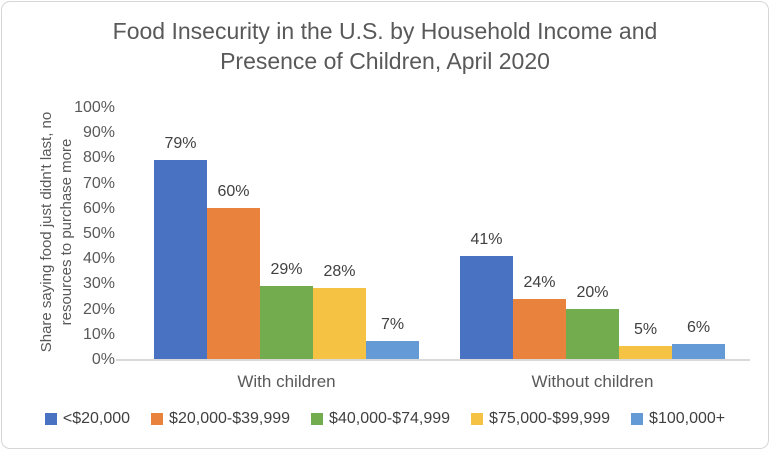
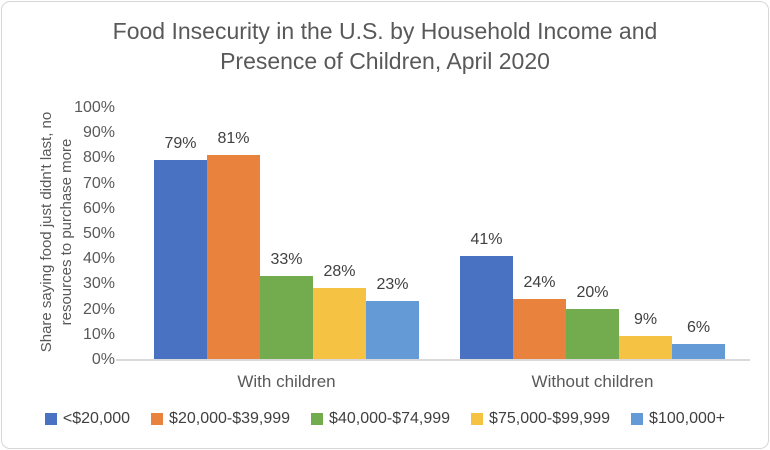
$20,000-$39,999/With children: 60% -> 81%
$40,000-$74,999/With children: 29% -> 33%
$100,000+/With children: 7% -> 23%
$75,000-$99,999/Without children: 5% -> 9%
